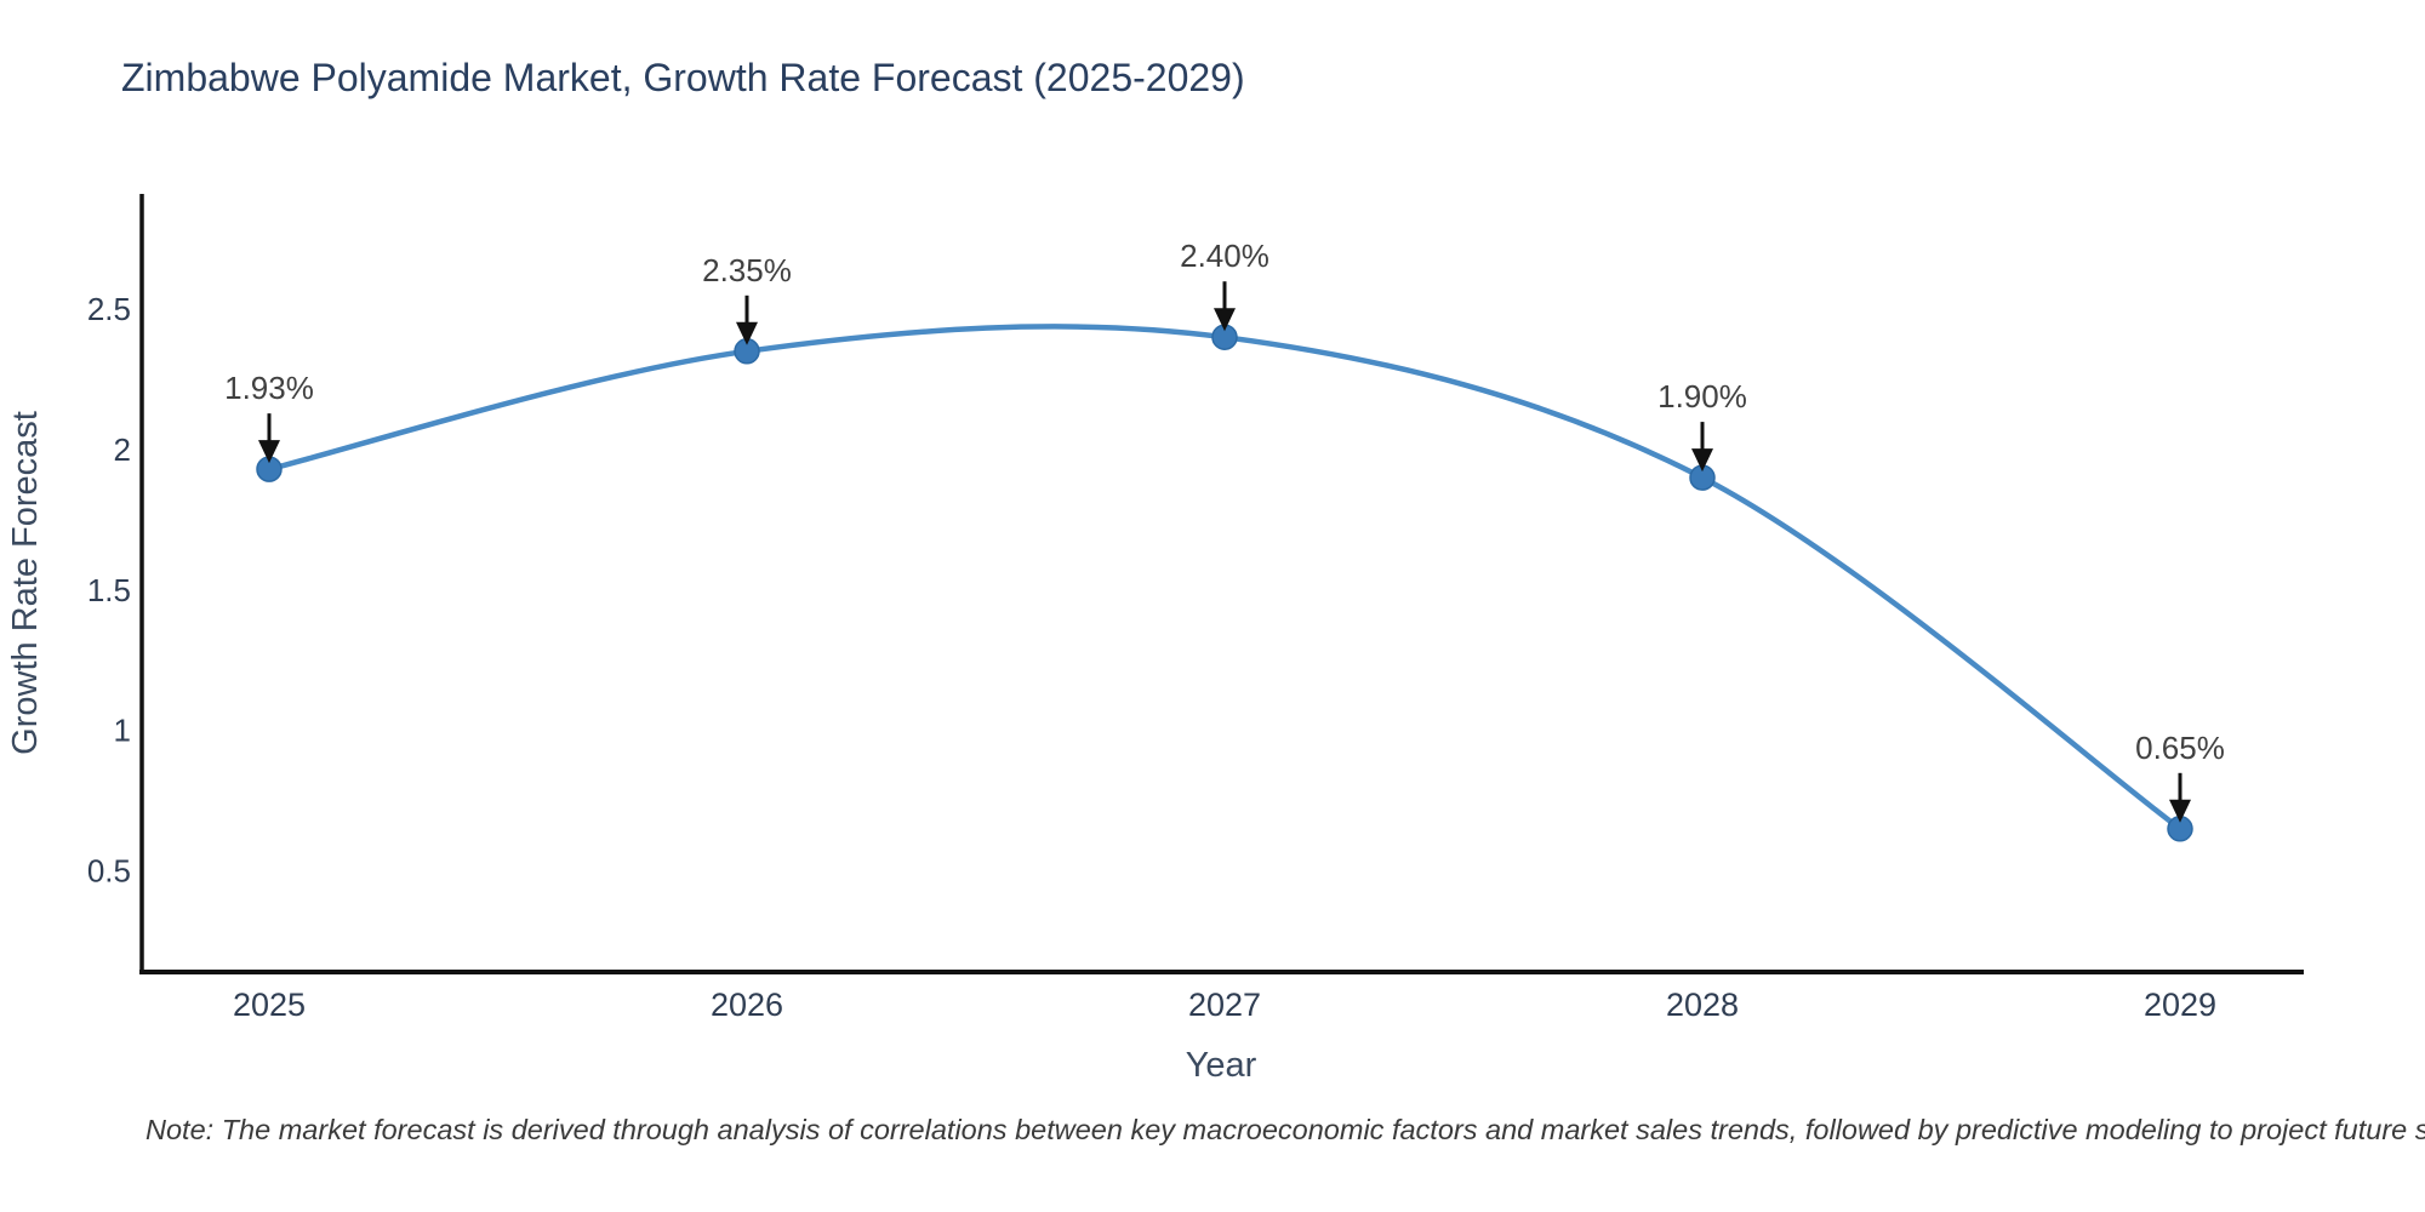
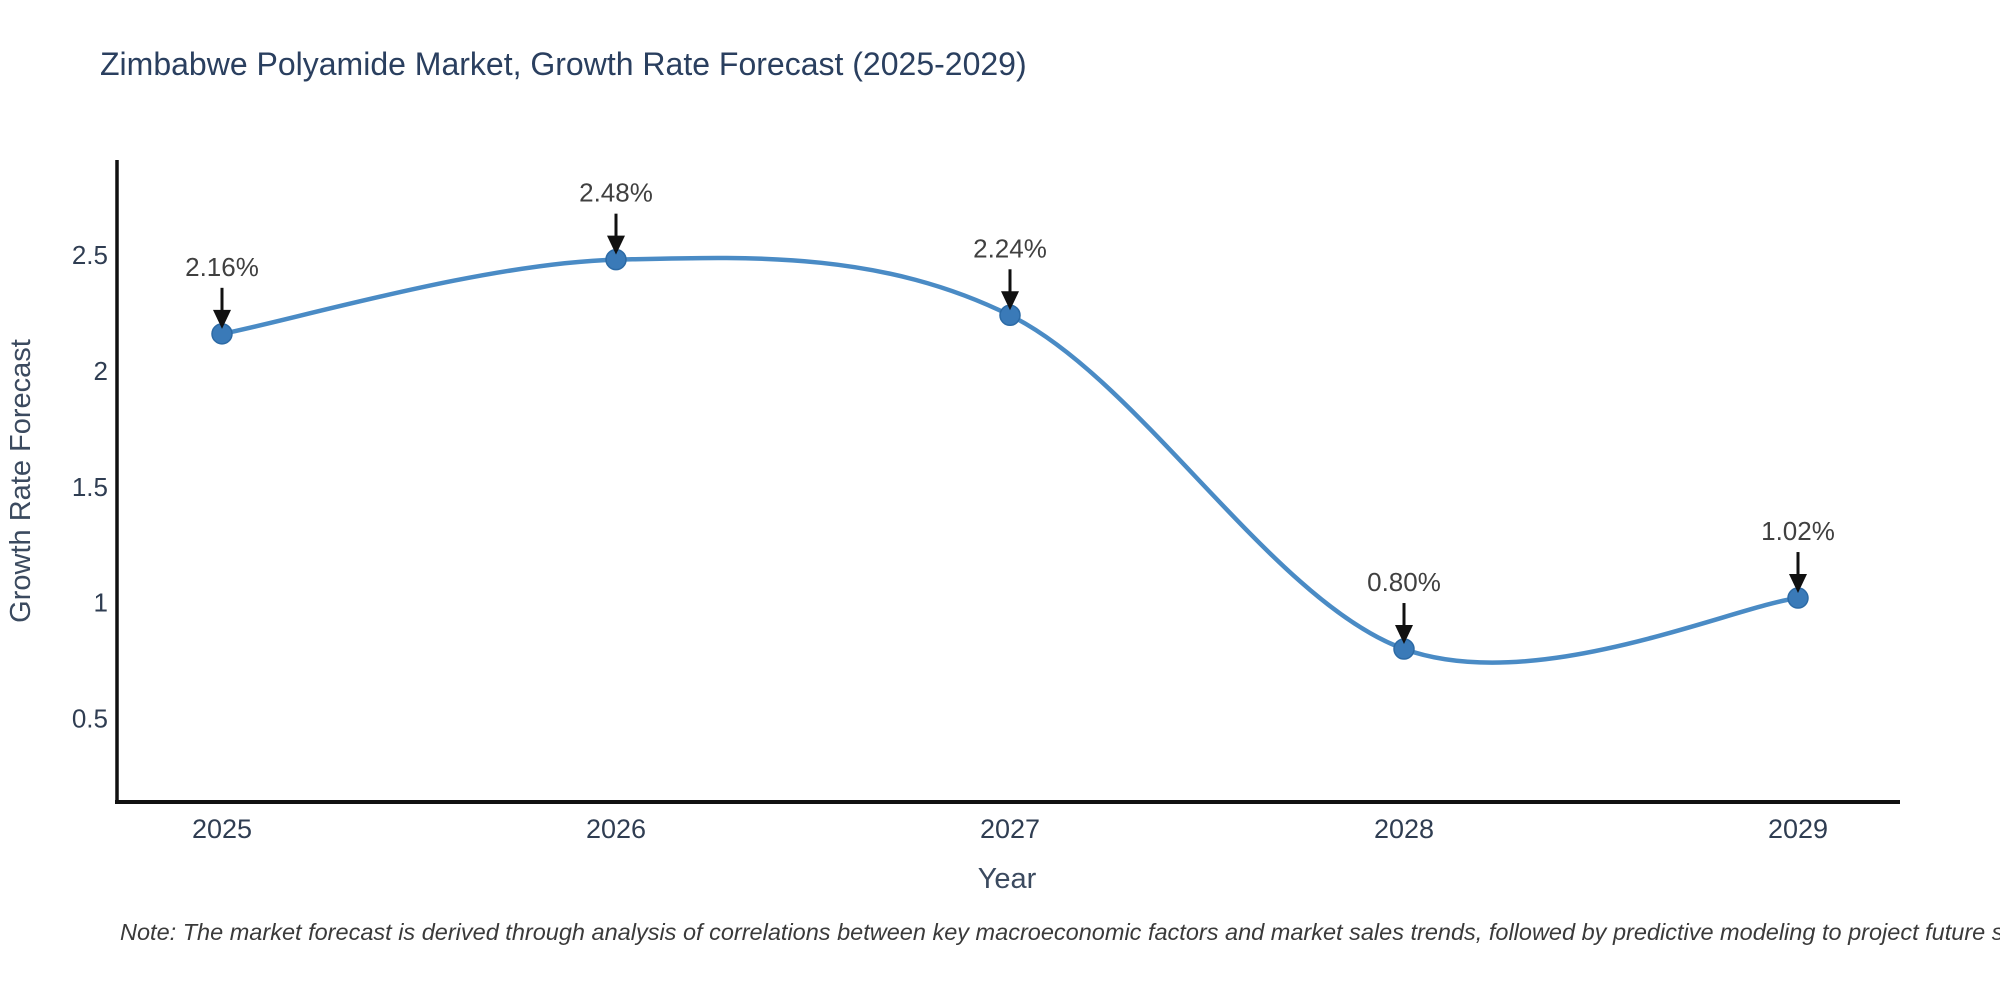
2025: 1.93% -> 2.16%
2026: 2.35% -> 2.48%
2027: 2.40% -> 2.24%
2028: 1.90% -> 0.80%
2029: 0.65% -> 1.02%
